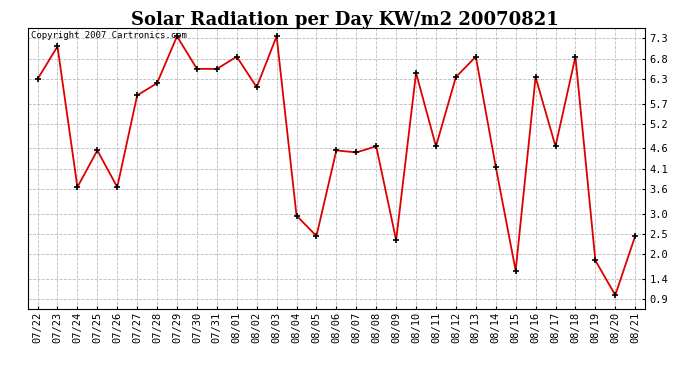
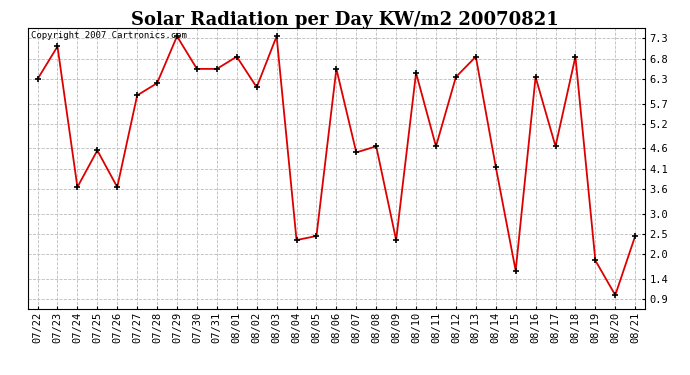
08/04: 2.95 -> 2.35
08/06: 4.55 -> 6.55
